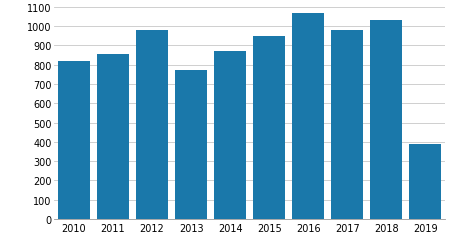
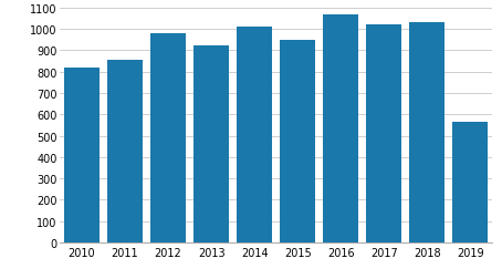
2013: 770 -> 920
2014: 870 -> 1010
2017: 980 -> 1020
2019: 390 -> 560
